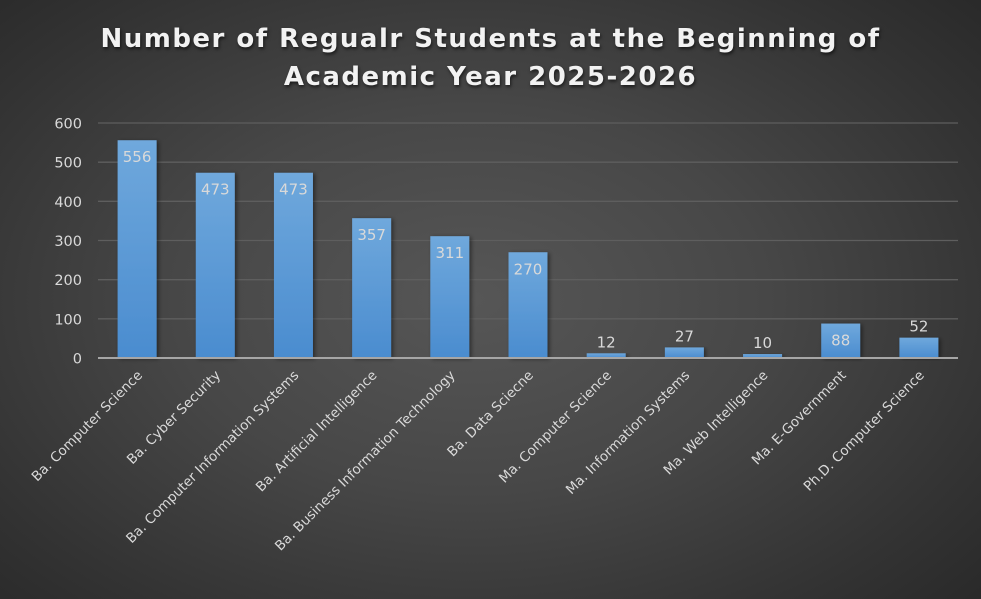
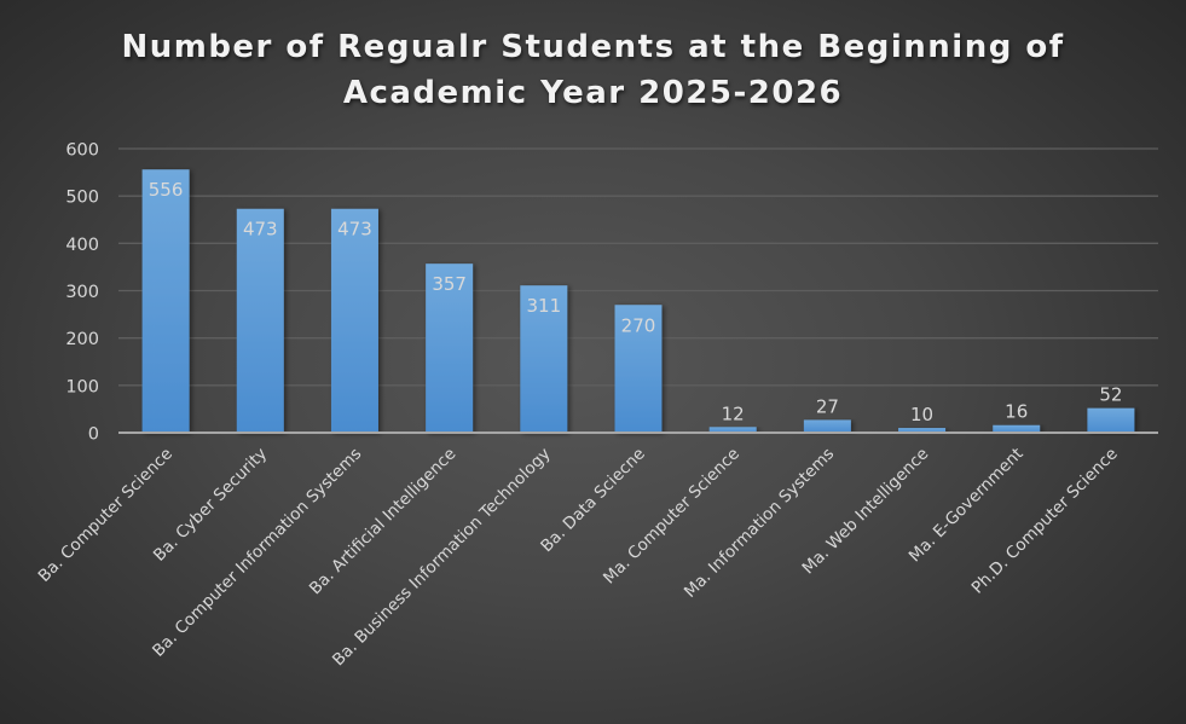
Ma. E-Government: 88 -> 16
